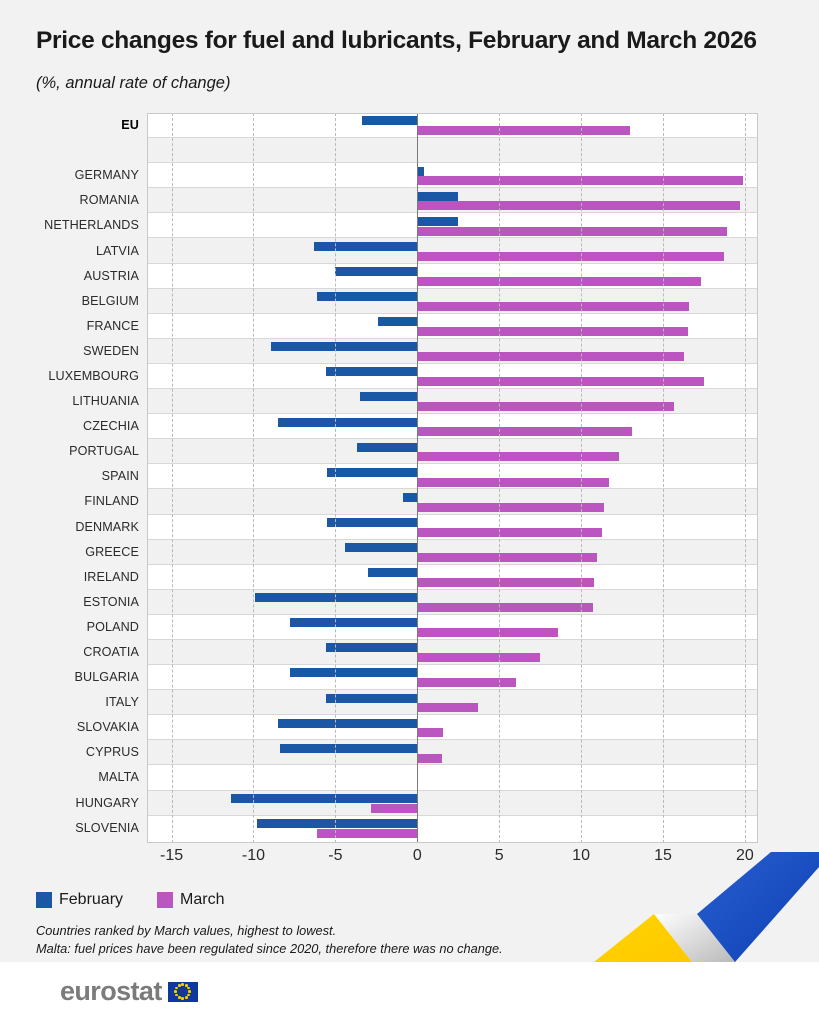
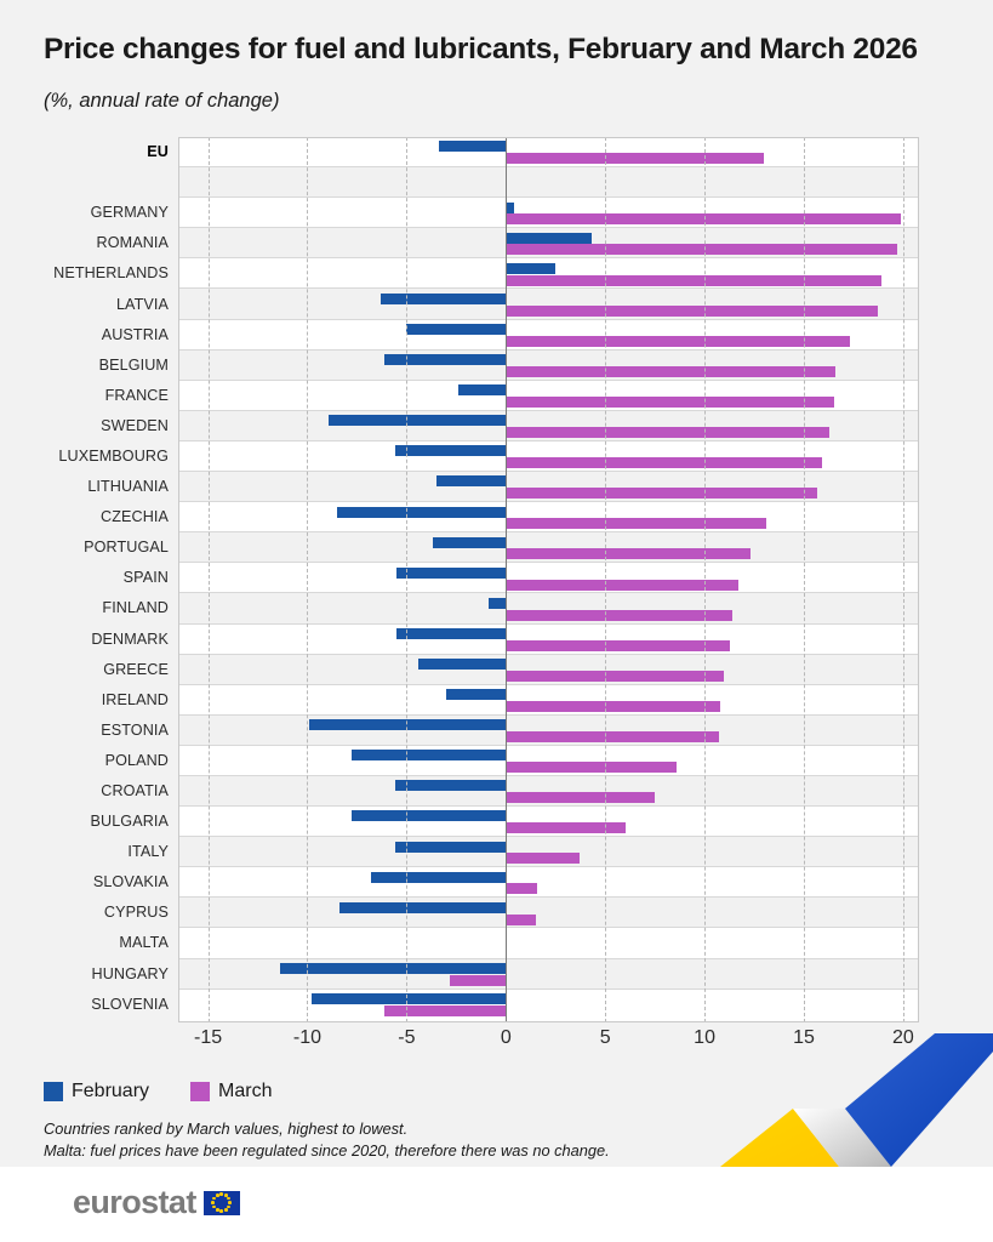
February/ROMANIA: 2.5 -> 4.3
March/LUXEMBOURG: 17.5 -> 15.9
February/SLOVAKIA: -8.5 -> -6.8
